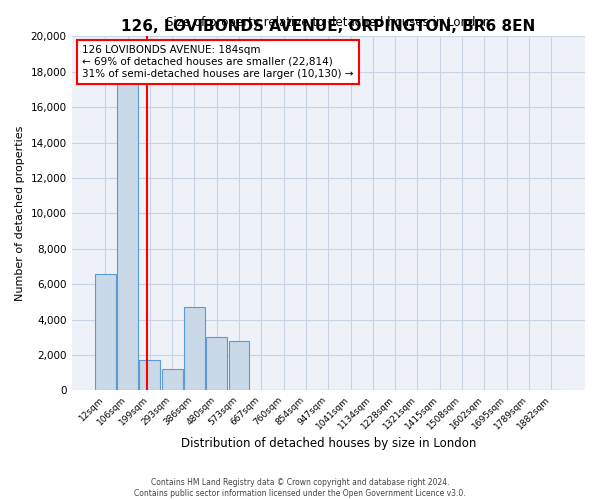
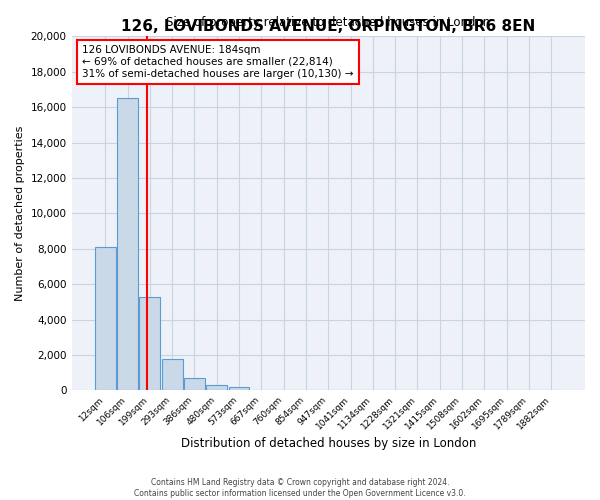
12sqm: 6,600 -> 8,100
106sqm: 17,400 -> 16,500
199sqm: 1,700 -> 5,300
293sqm: 1,200 -> 1,800
386sqm: 4,700 -> 700
480sqm: 3,000 -> 300
573sqm: 2,800 -> 200
